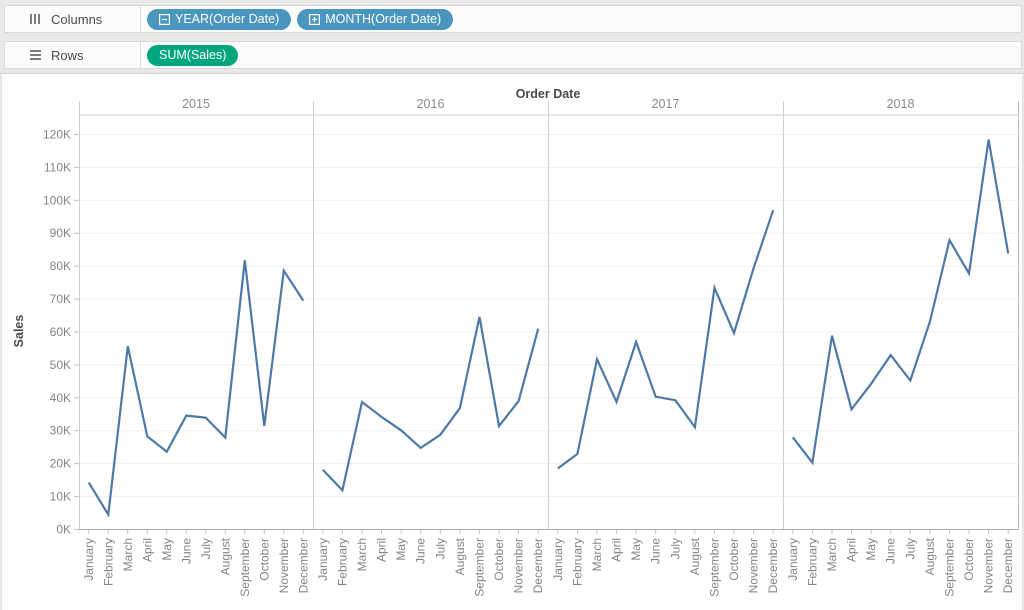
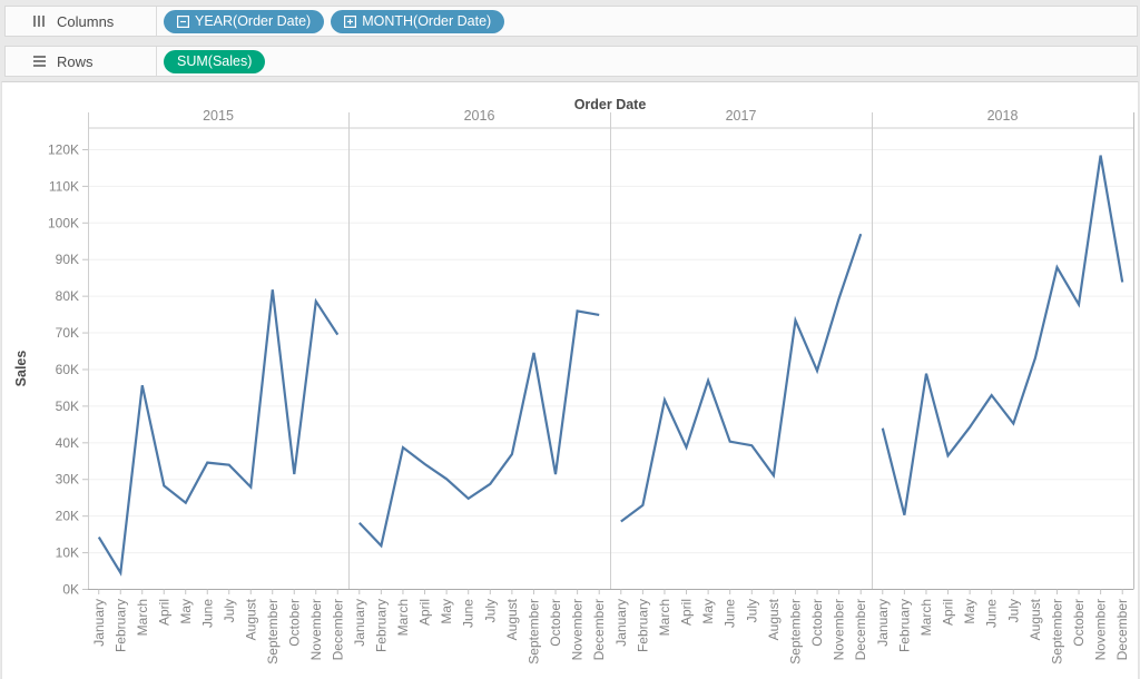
2018/January: 28K -> 44K
2016/November: 39K -> 76K
2016/December: 61K -> 75K
